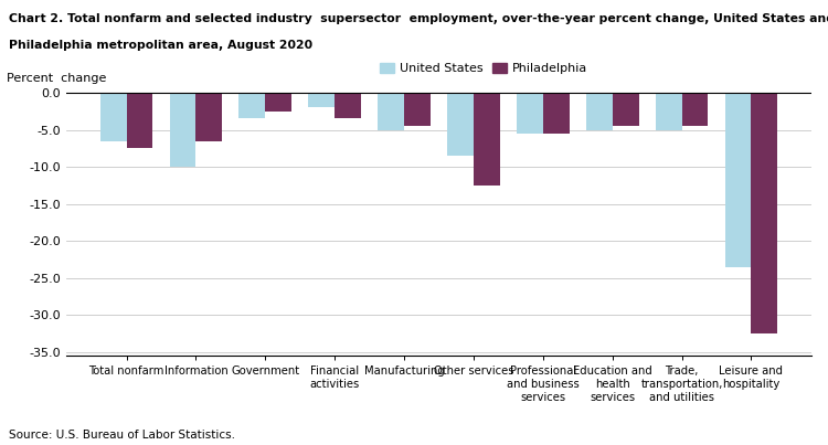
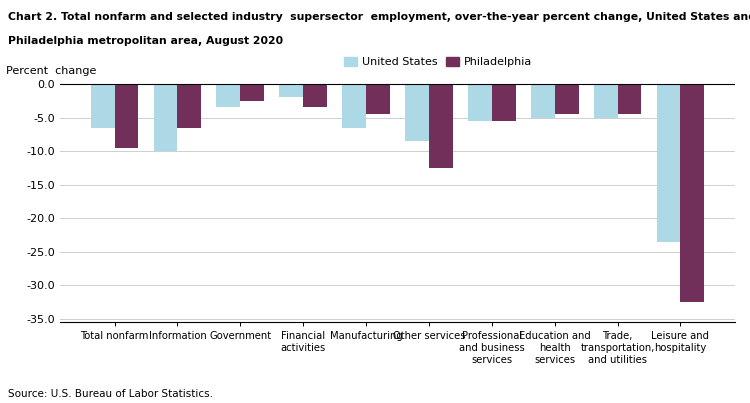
Philadelphia/Total nonfarm: -7.5 -> -9.6
United States/Manufacturing: -5.0 -> -6.6
